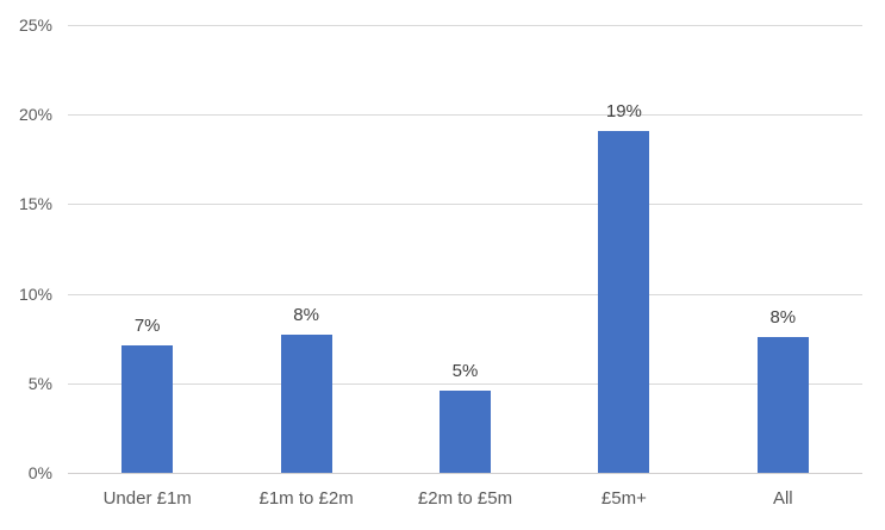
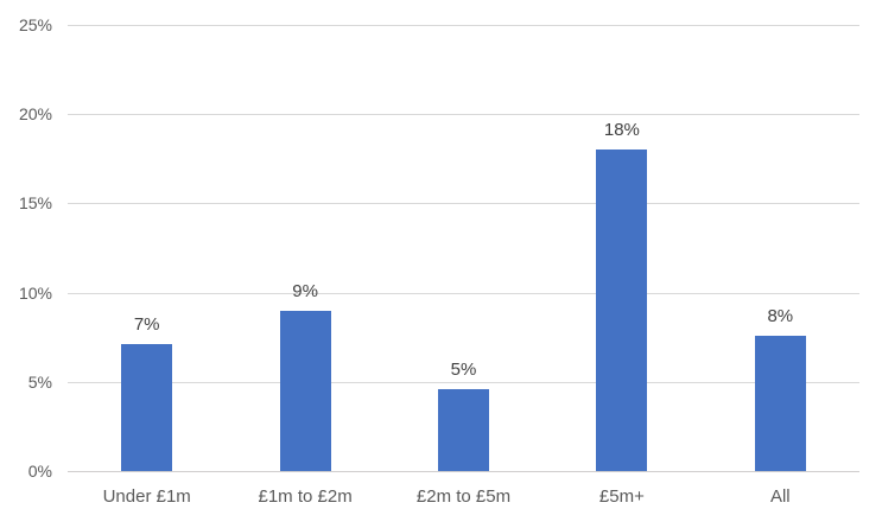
£1m to £2m: 8% -> 9%
£5m+: 19% -> 18%
